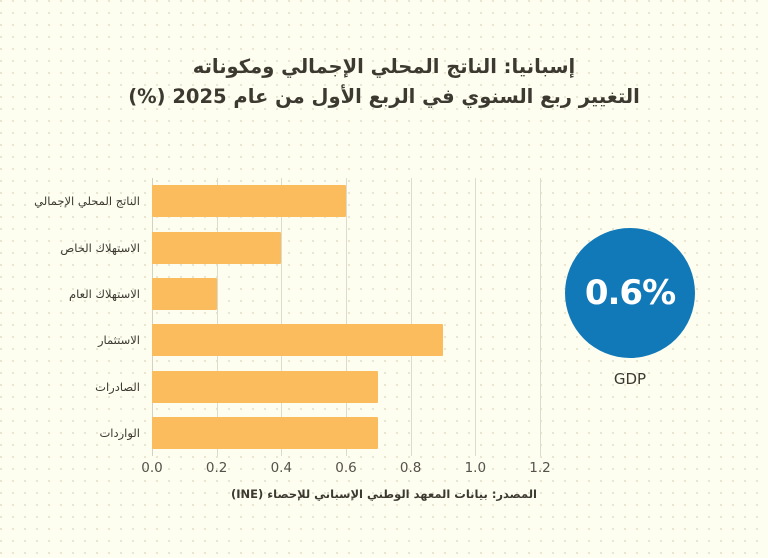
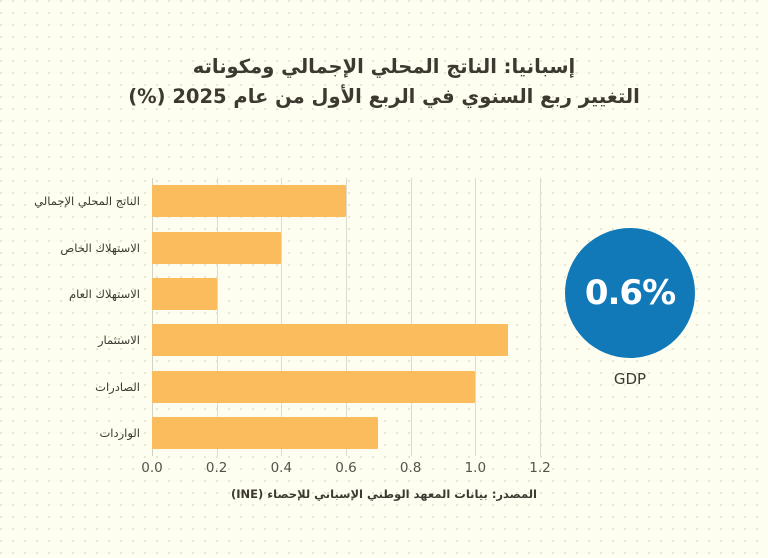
الاستثمار: 0.9 -> 1.1
الصادرات: 0.7 -> 1.0
